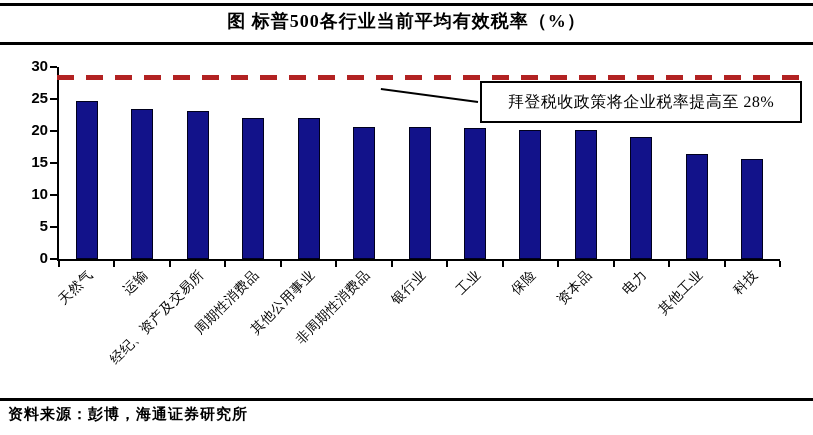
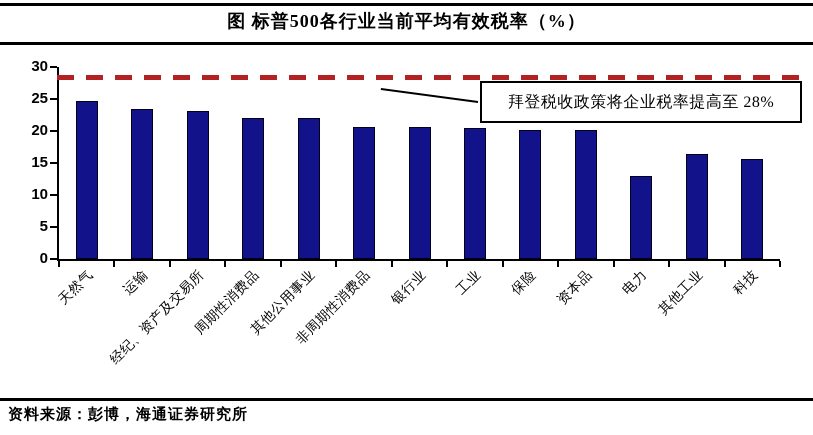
电力: 19 -> 13
